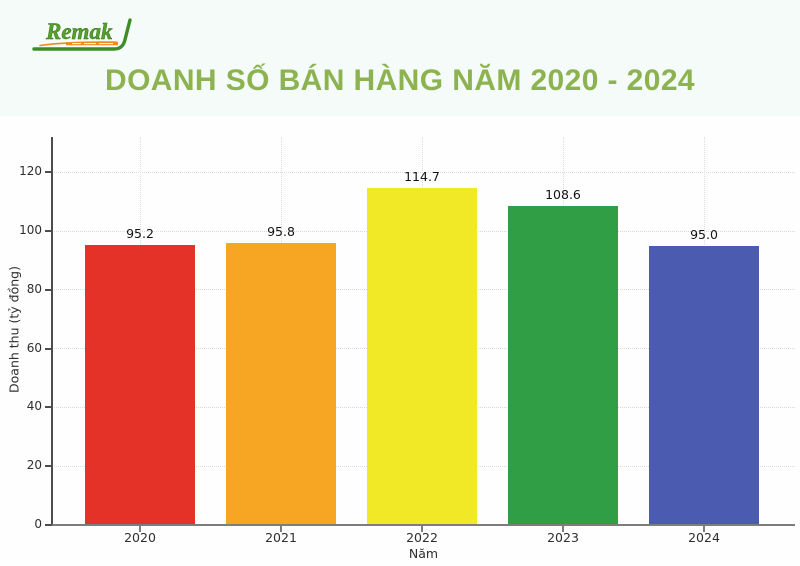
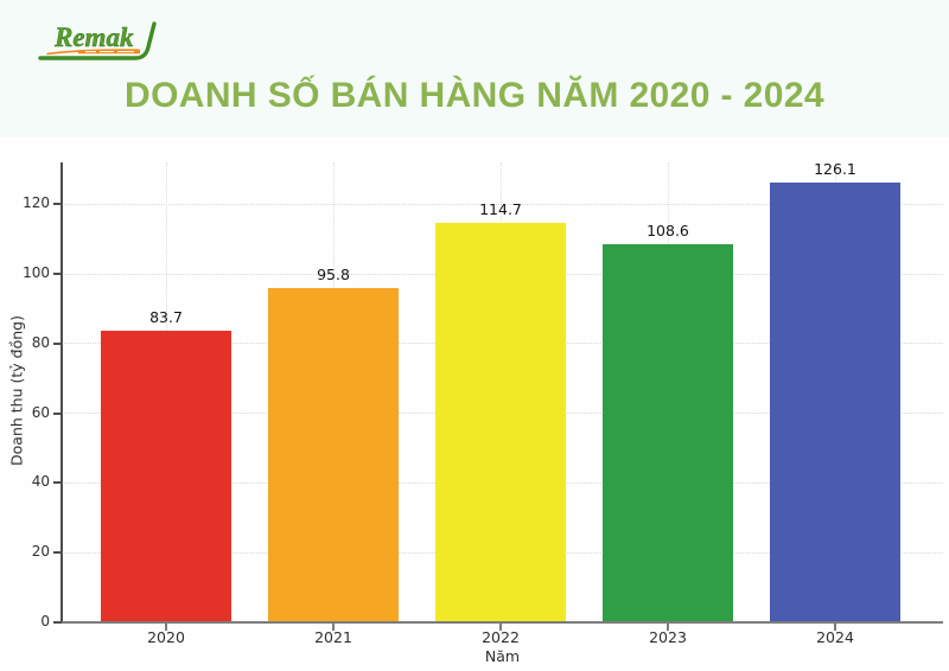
2020: 95.2 -> 83.7
2024: 95.0 -> 126.1
